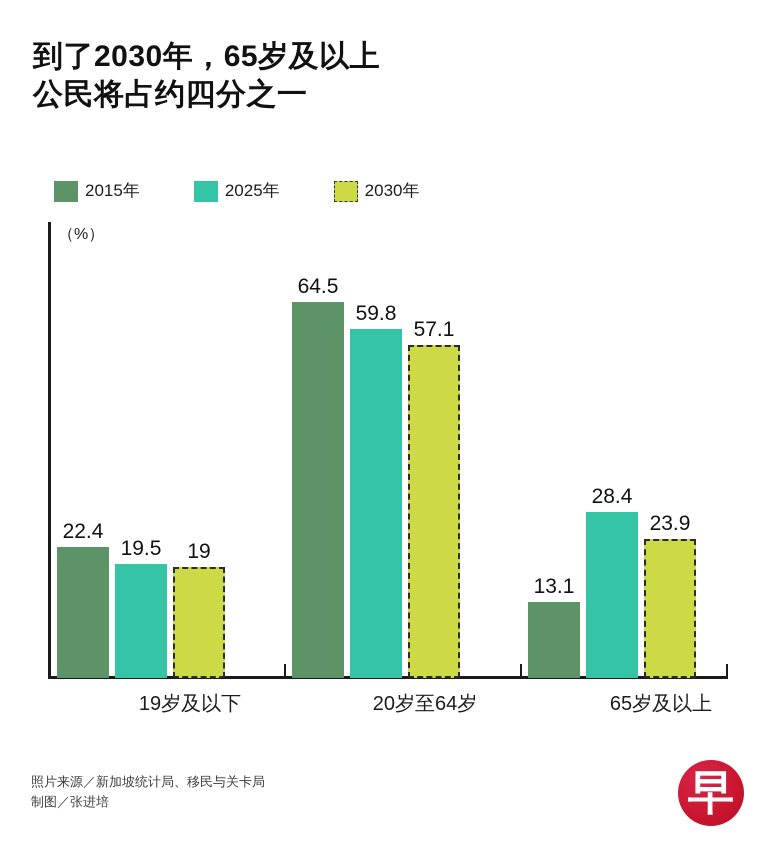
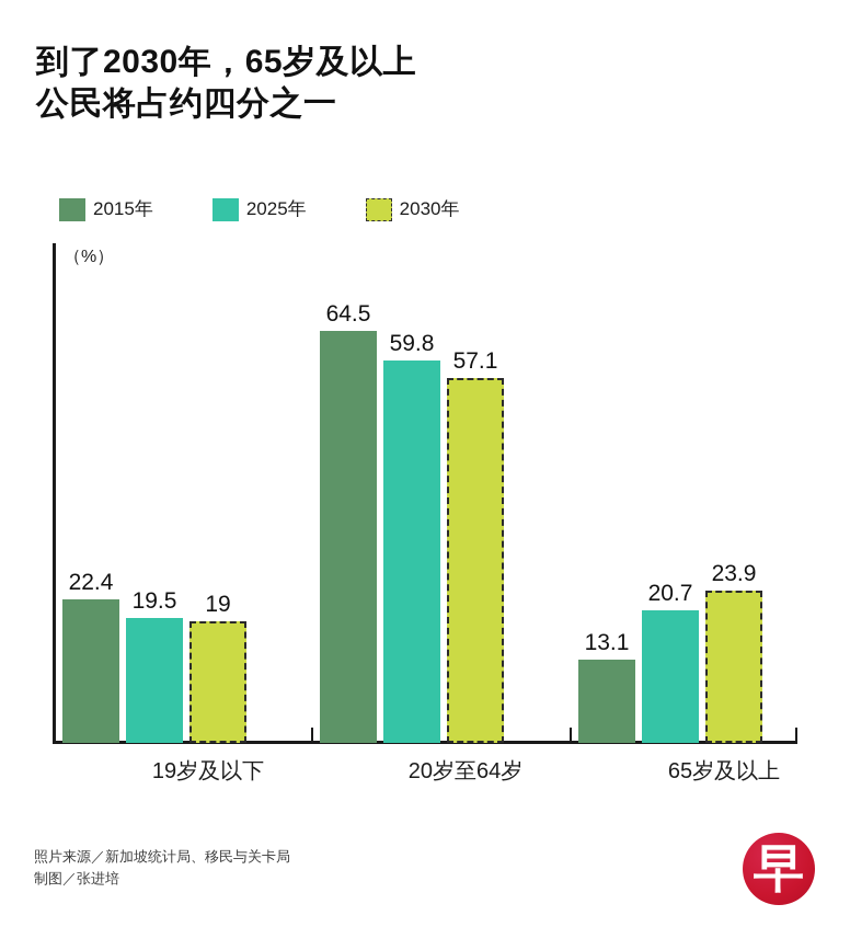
2025年/65岁及以上: 28.4 -> 20.7
